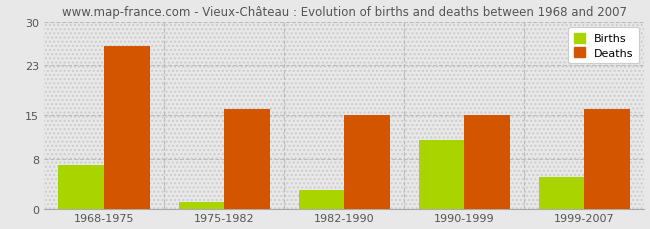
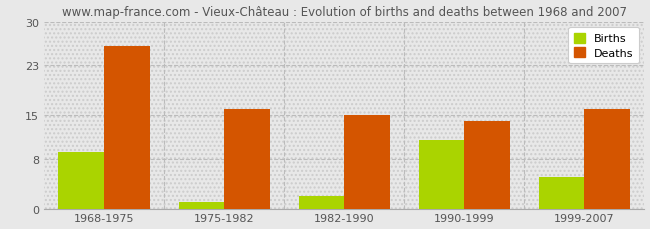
Births/1968-1975: 7 -> 9
Births/1982-1990: 3 -> 2
Deaths/1990-1999: 15 -> 14
